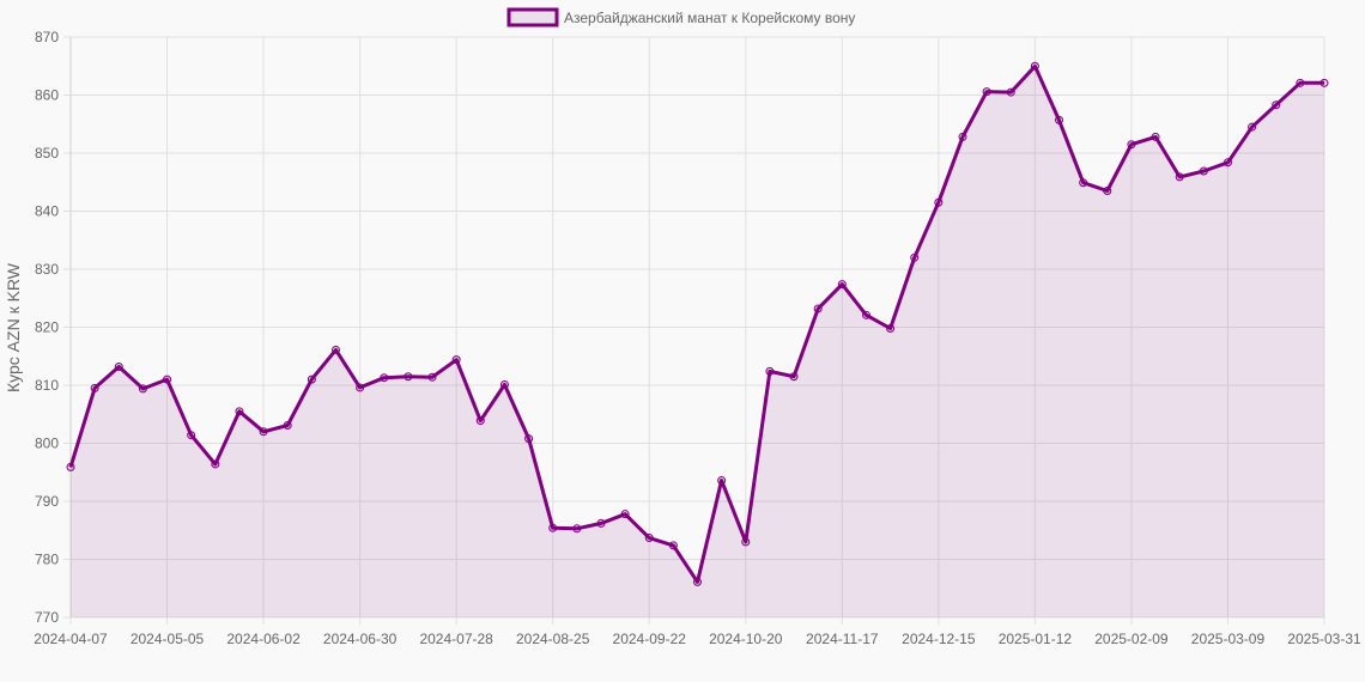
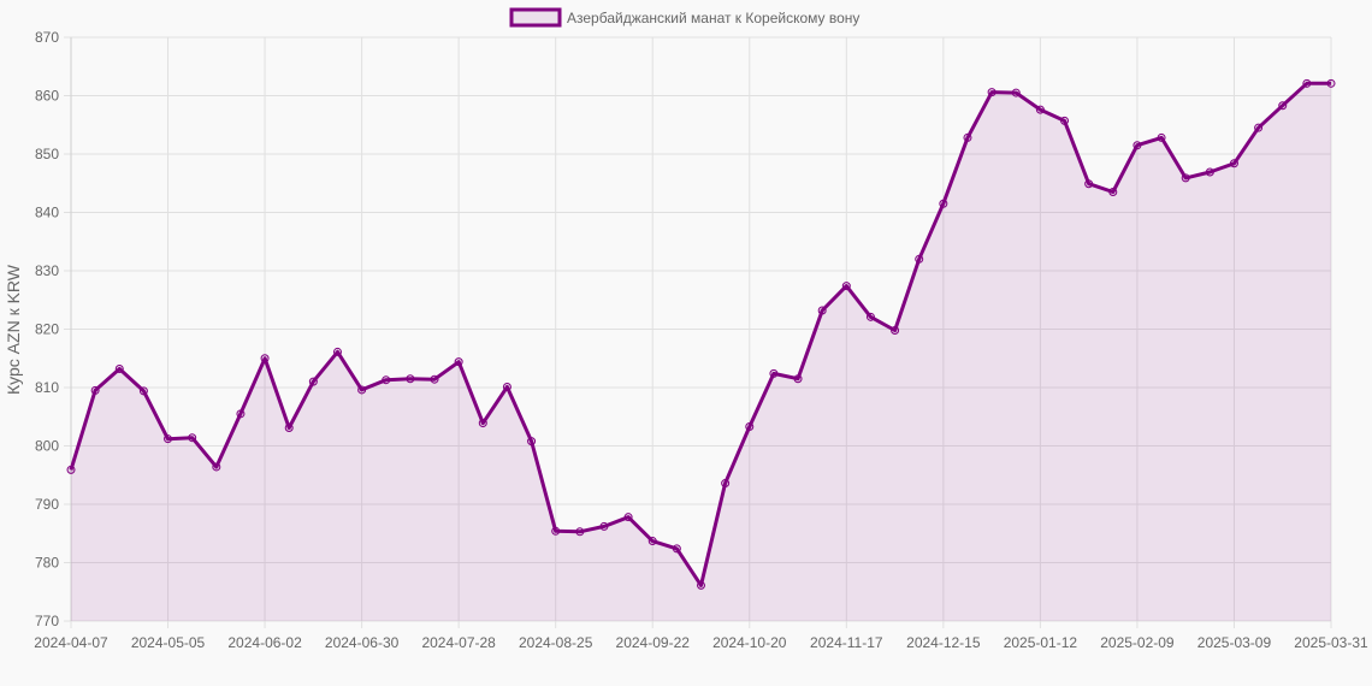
2024-05-05: 811 -> 801
2024-06-02: 802 -> 815
2024-10-20: 783 -> 803
2025-01-12: 865 -> 858
